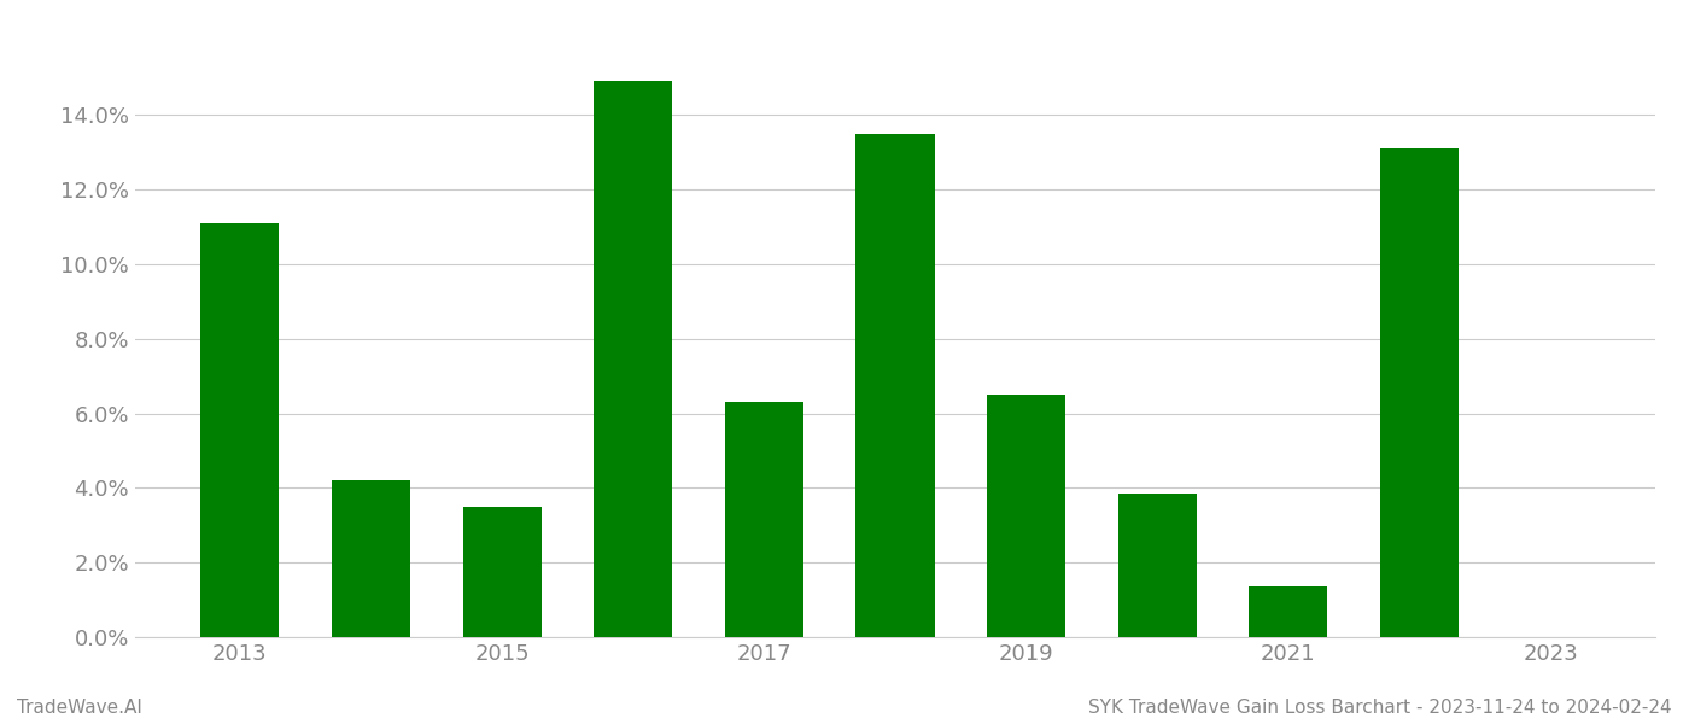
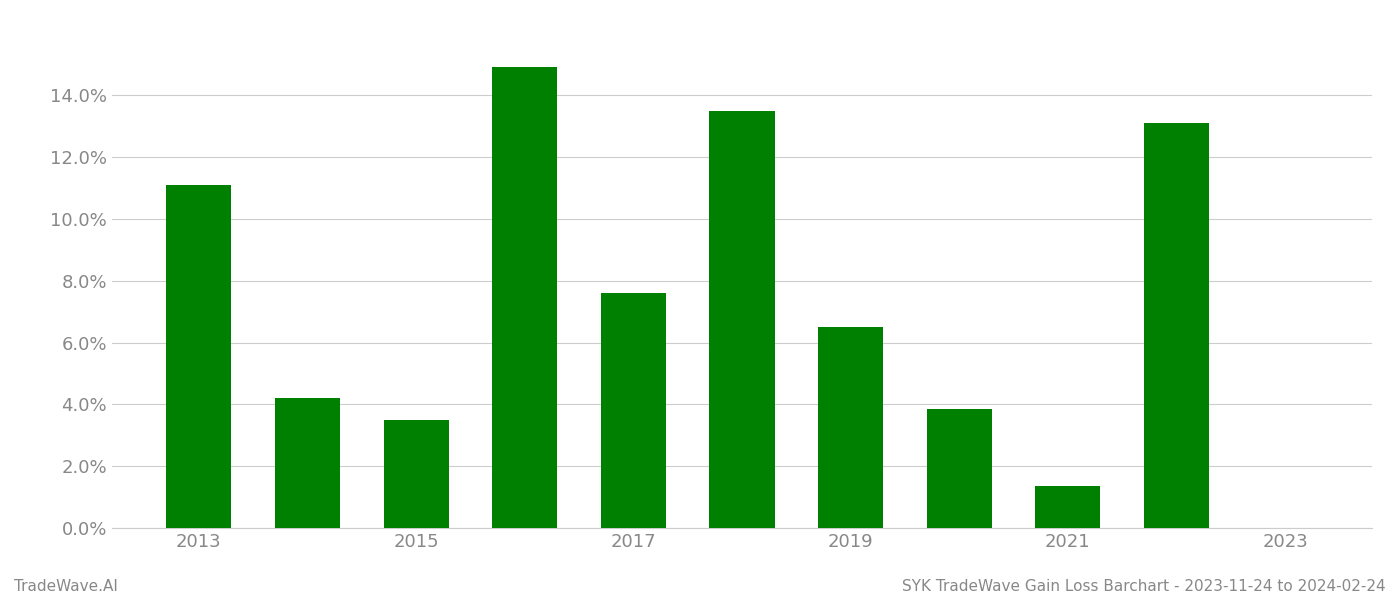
2017: 6.30% -> 7.60%
